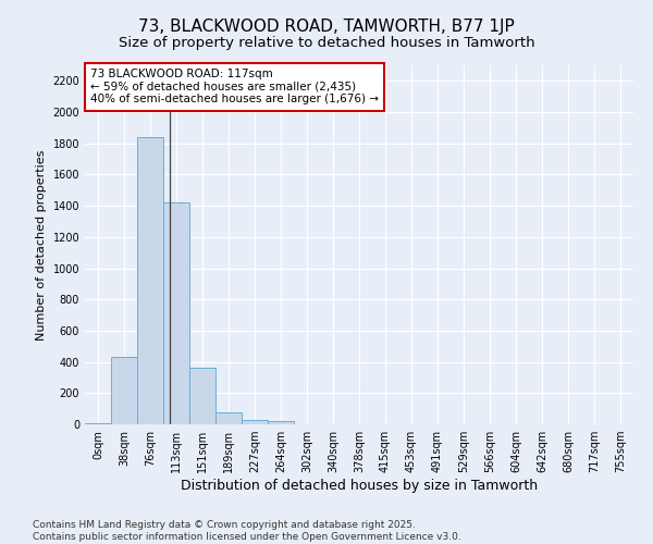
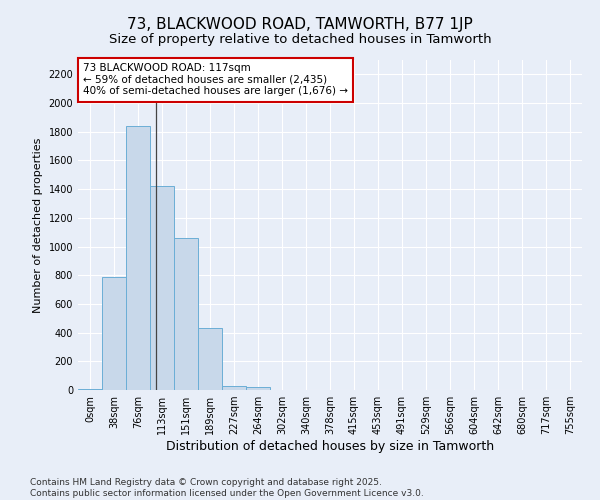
38sqm: 430 -> 790
151sqm: 360 -> 1060
189sqm: 80 -> 430
